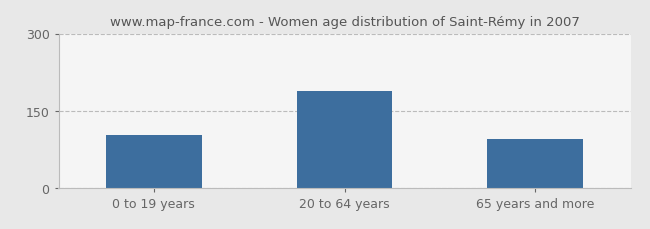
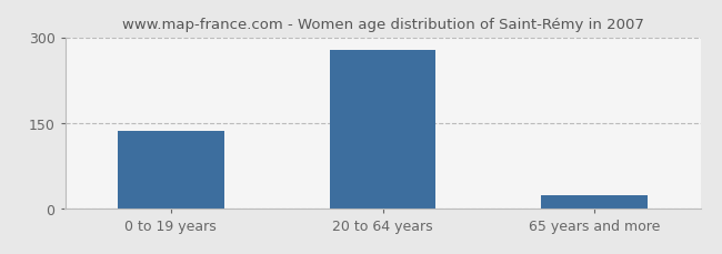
0 to 19 years: 102 -> 136
20 to 64 years: 188 -> 277
65 years and more: 94 -> 22
